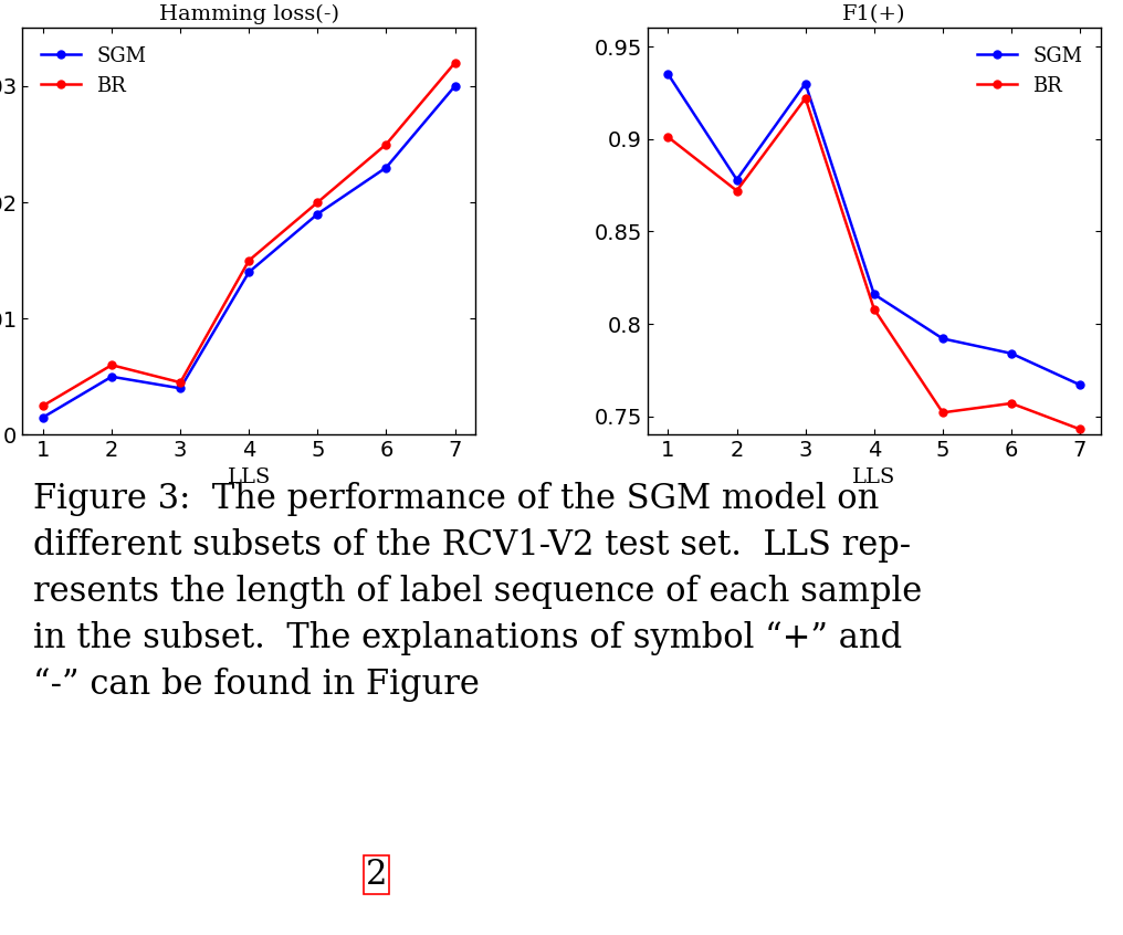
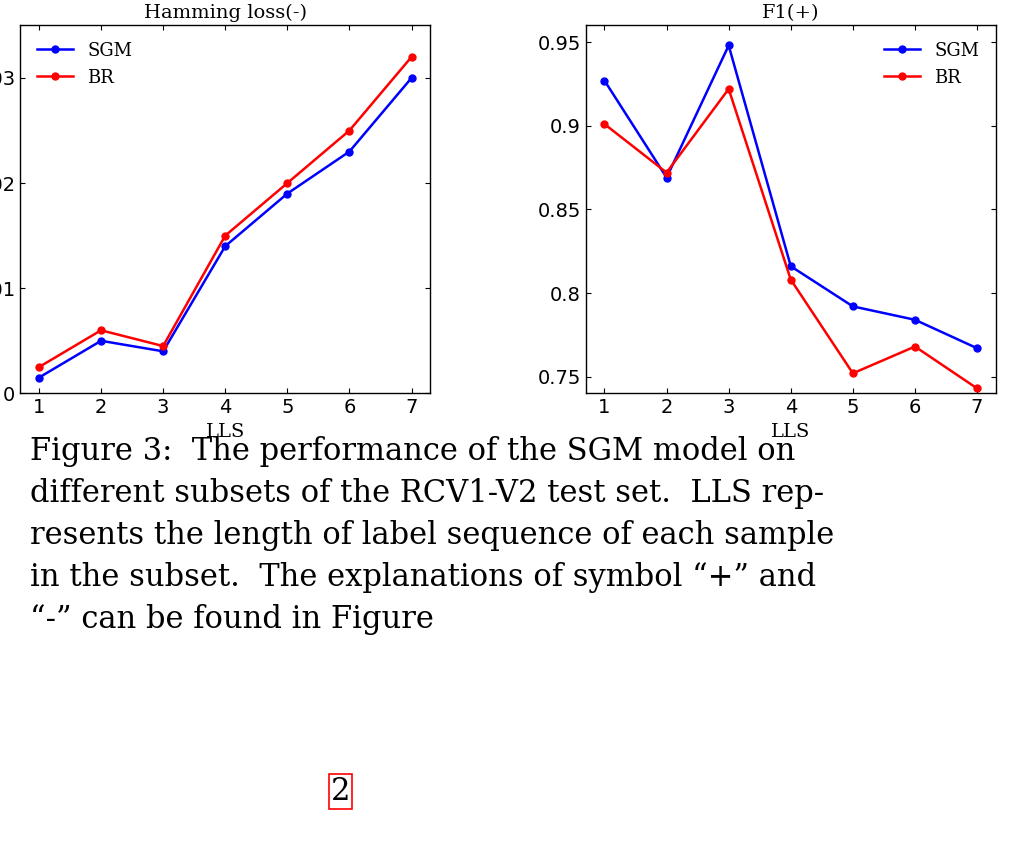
F1(+)/SGM/1: 0.935 -> 0.927
F1(+)/SGM/2: 0.878 -> 0.869
F1(+)/SGM/3: 0.930 -> 0.948
F1(+)/BR/6: 0.757 -> 0.768
